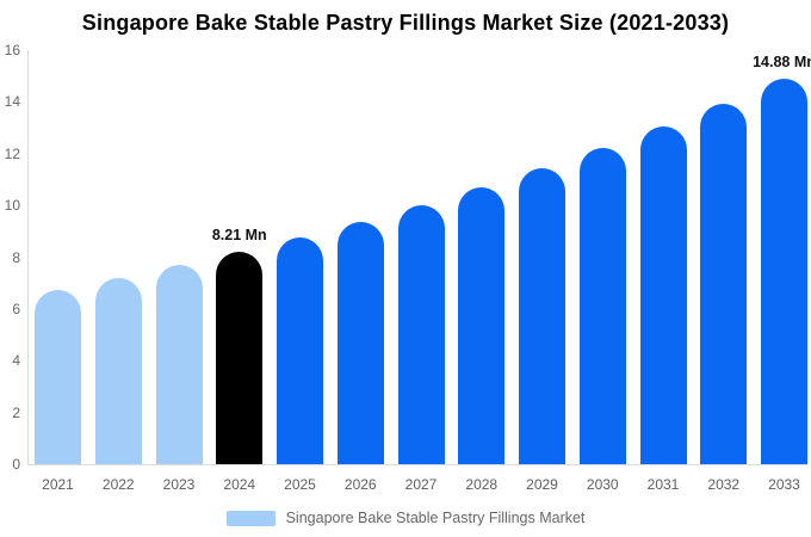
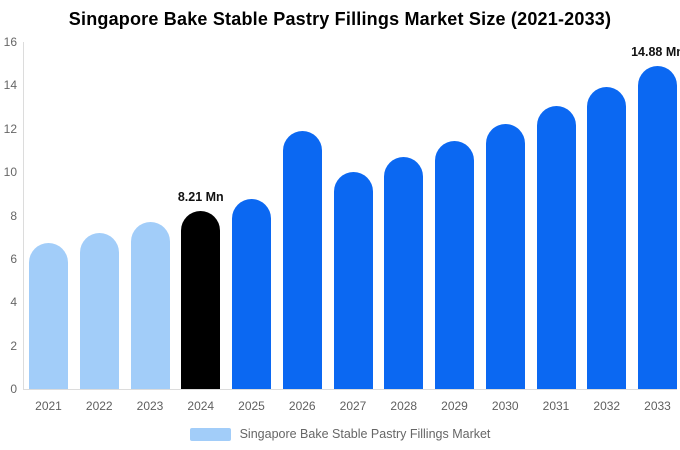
2026: 9.4 -> 11.9
